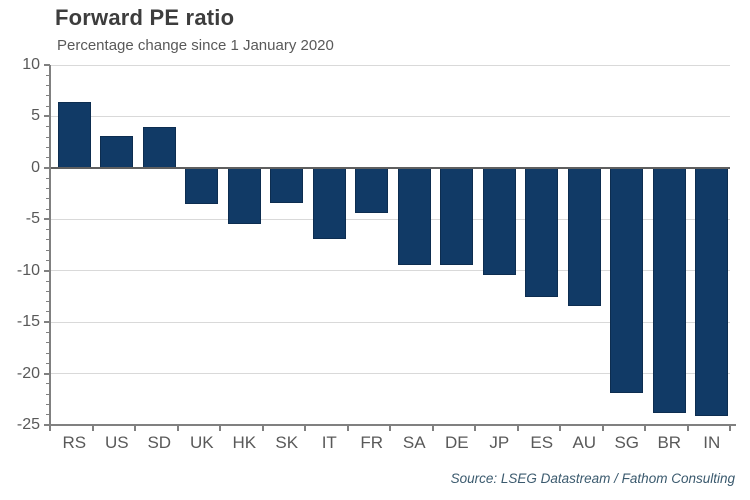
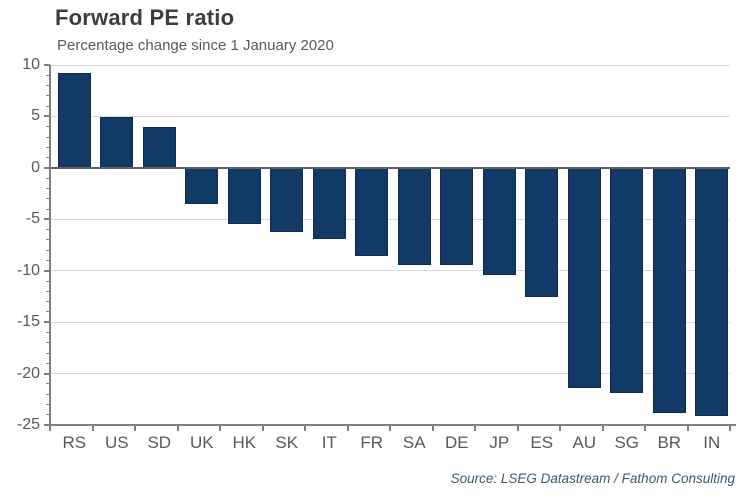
RS: 6.4 -> 9.2
US: 3.1 -> 4.9
SK: -3.4 -> -6.2
FR: -4.4 -> -8.6
AU: -13.4 -> -21.4
